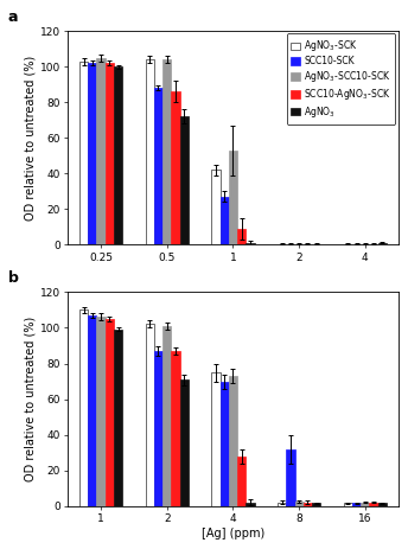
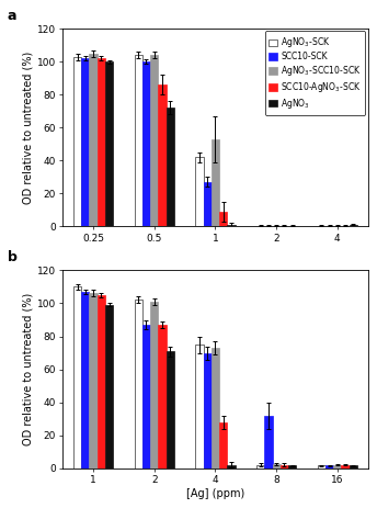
SCC10-SCK/0.5: 88 -> 100
